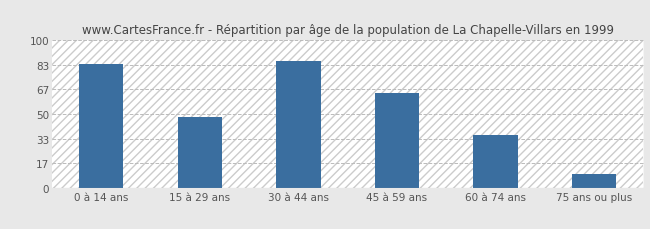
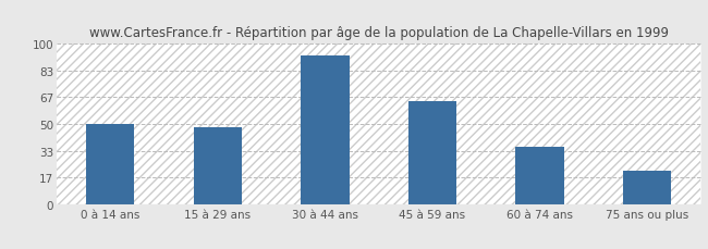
0 à 14 ans: 84 -> 50
30 à 44 ans: 86 -> 93
75 ans ou plus: 9 -> 21
